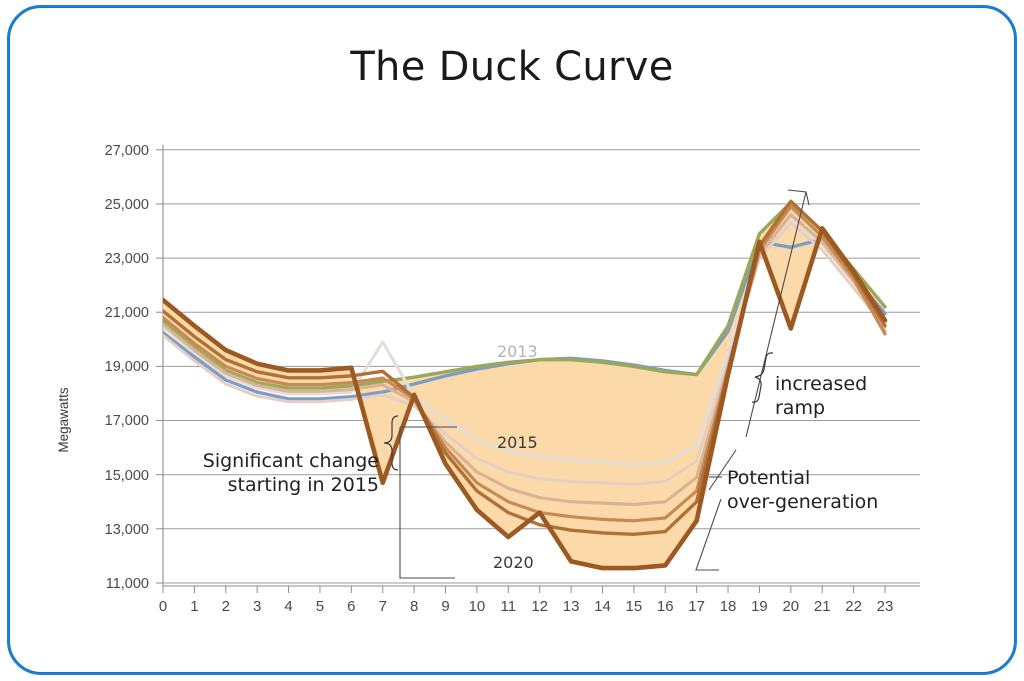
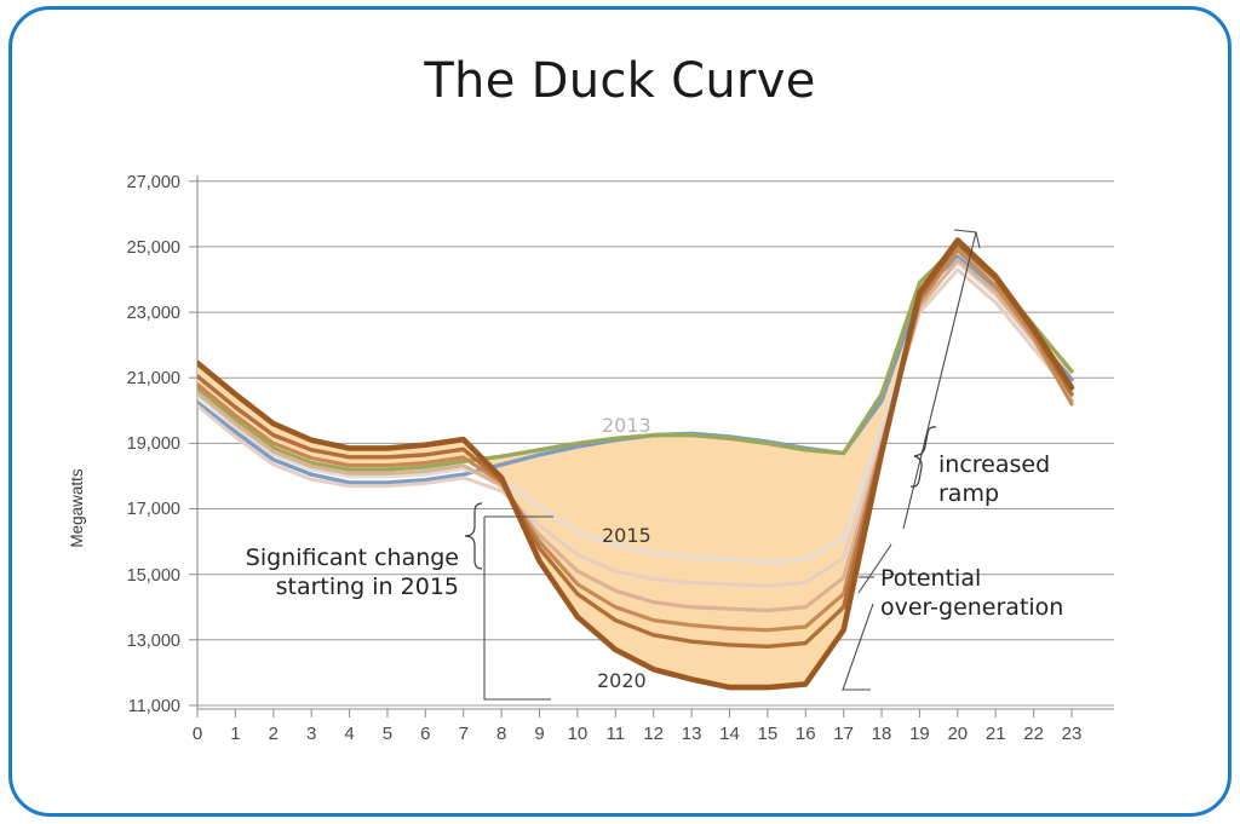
2015/7: 19900 -> 18200
2020/7: 14700 -> 19100
2020/12: 13600 -> 12100
2013/20: 23400 -> 24700
2020/20: 20400 -> 25200
